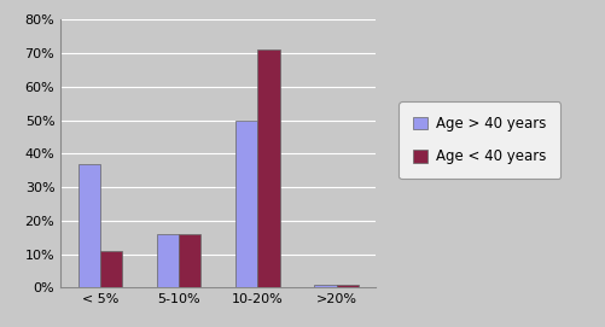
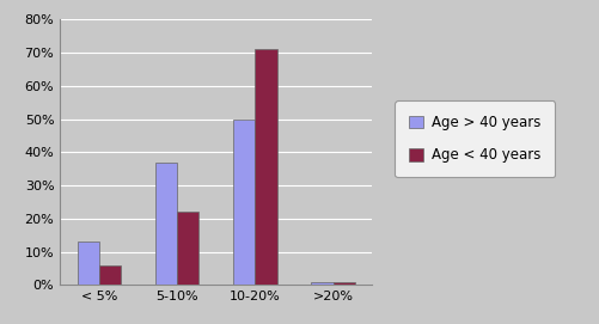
Age > 40 years/< 5%: 37% -> 13%
Age < 40 years/< 5%: 11% -> 6%
Age > 40 years/5-10%: 16% -> 37%
Age < 40 years/5-10%: 16% -> 22%
